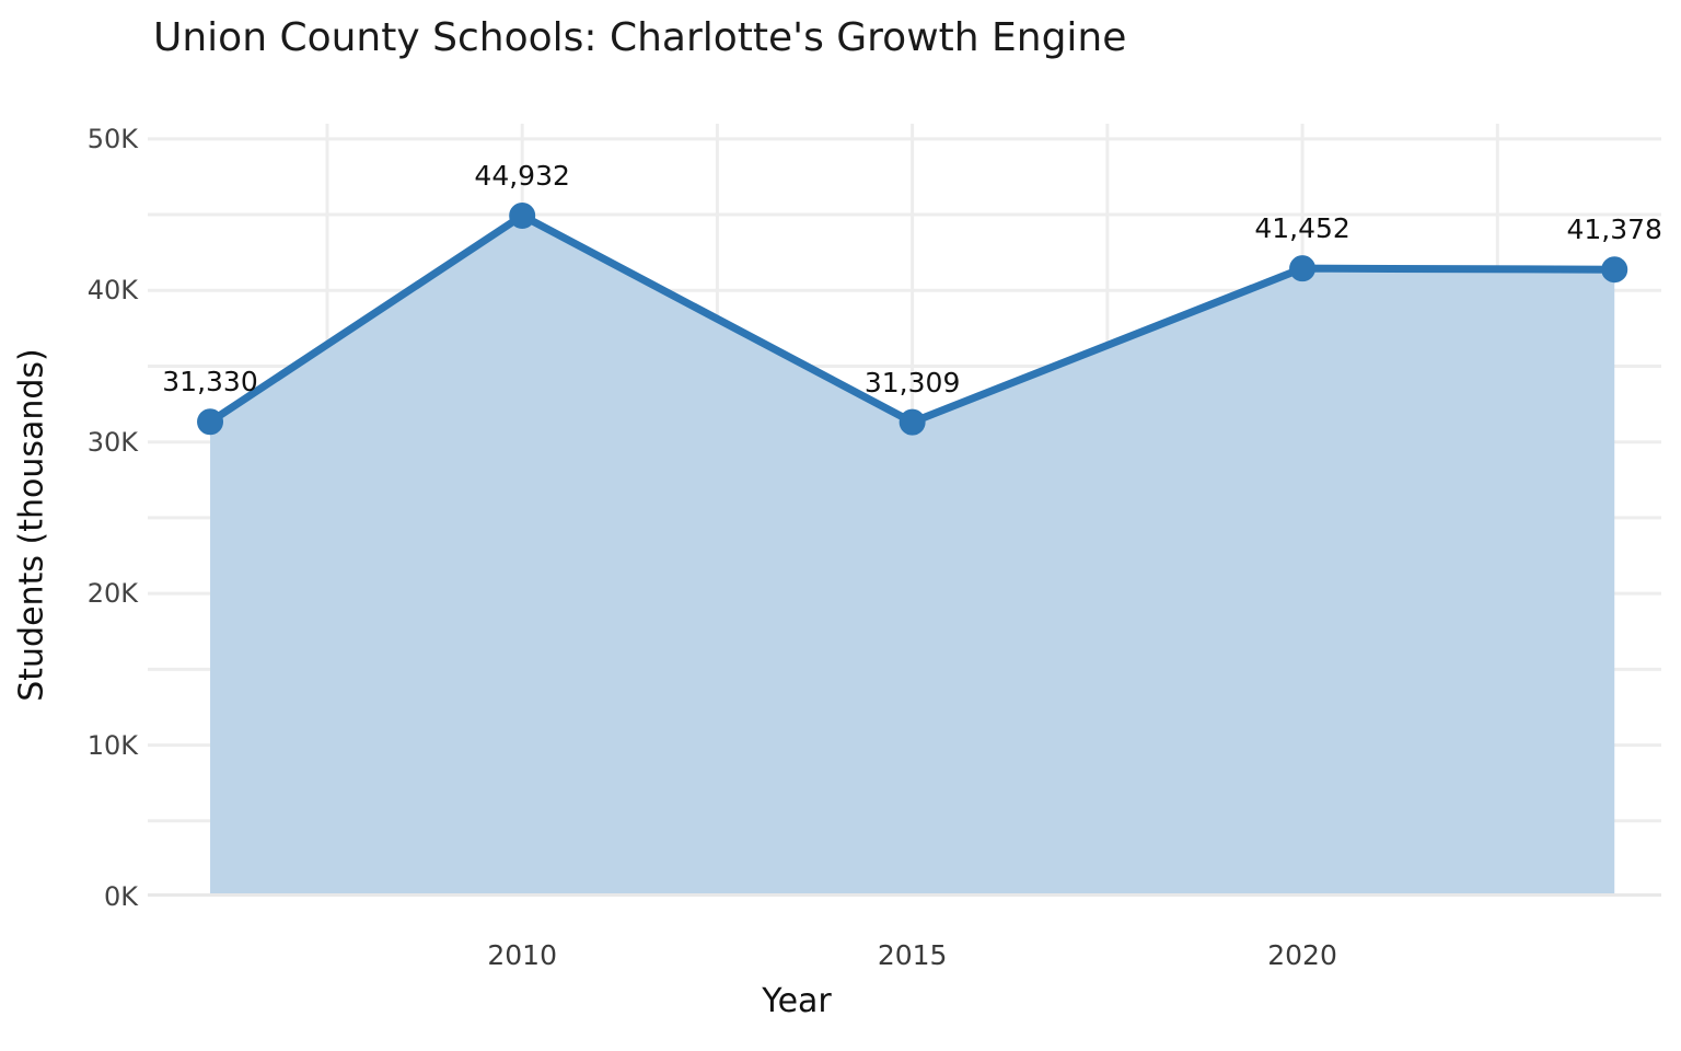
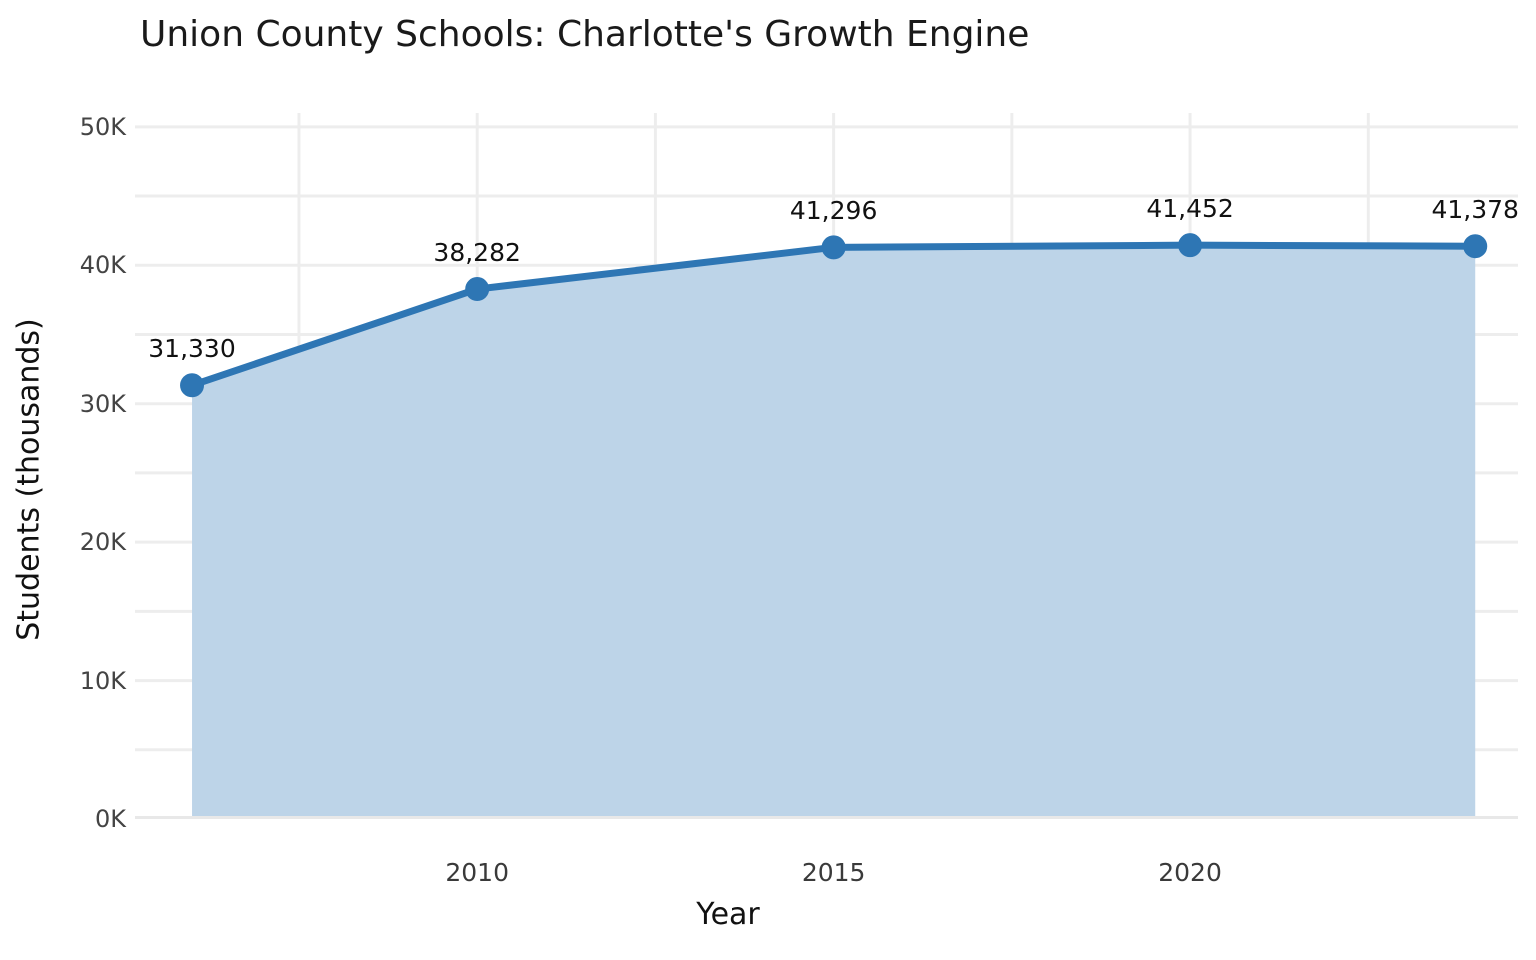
2010: 44,932 -> 38,282
2015: 31,309 -> 41,296
